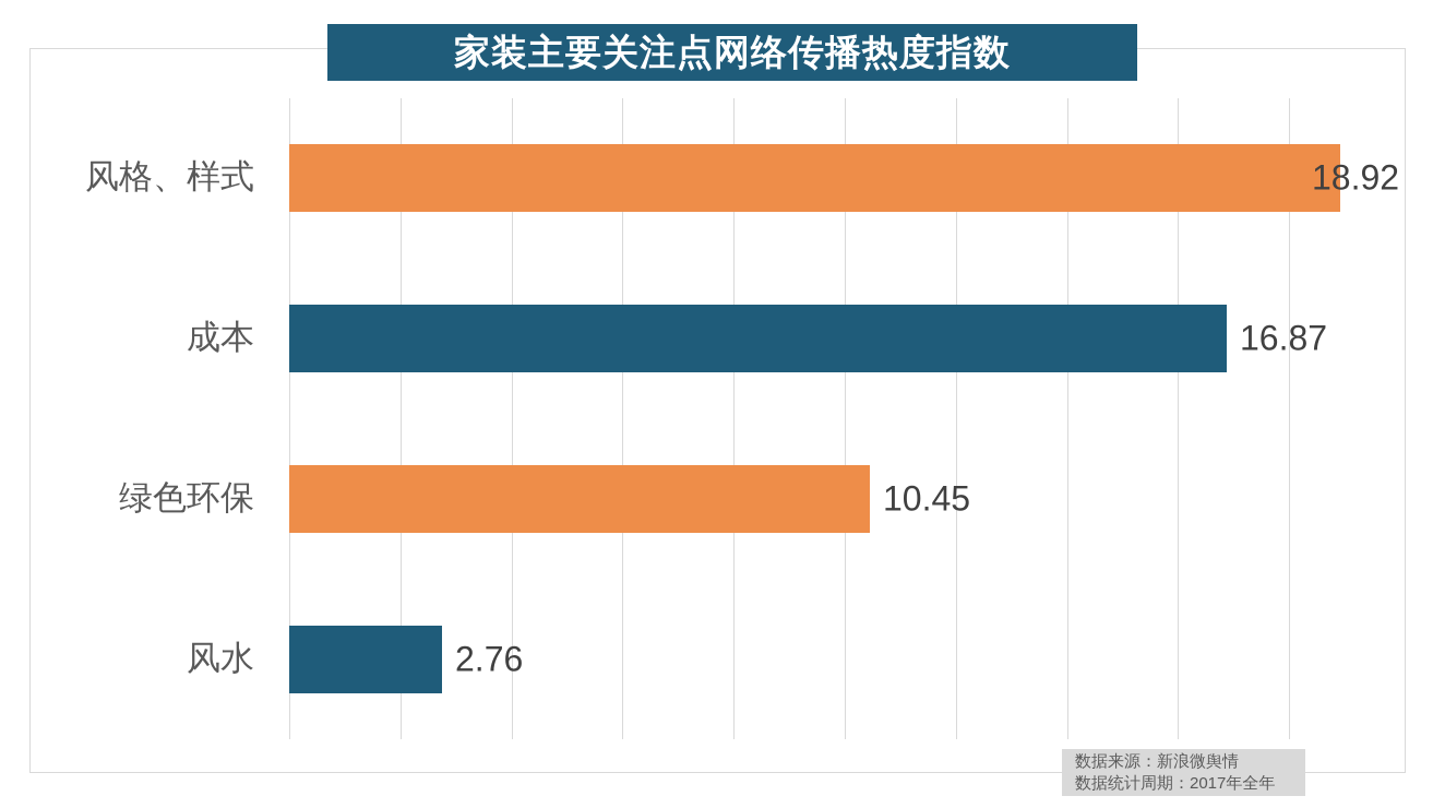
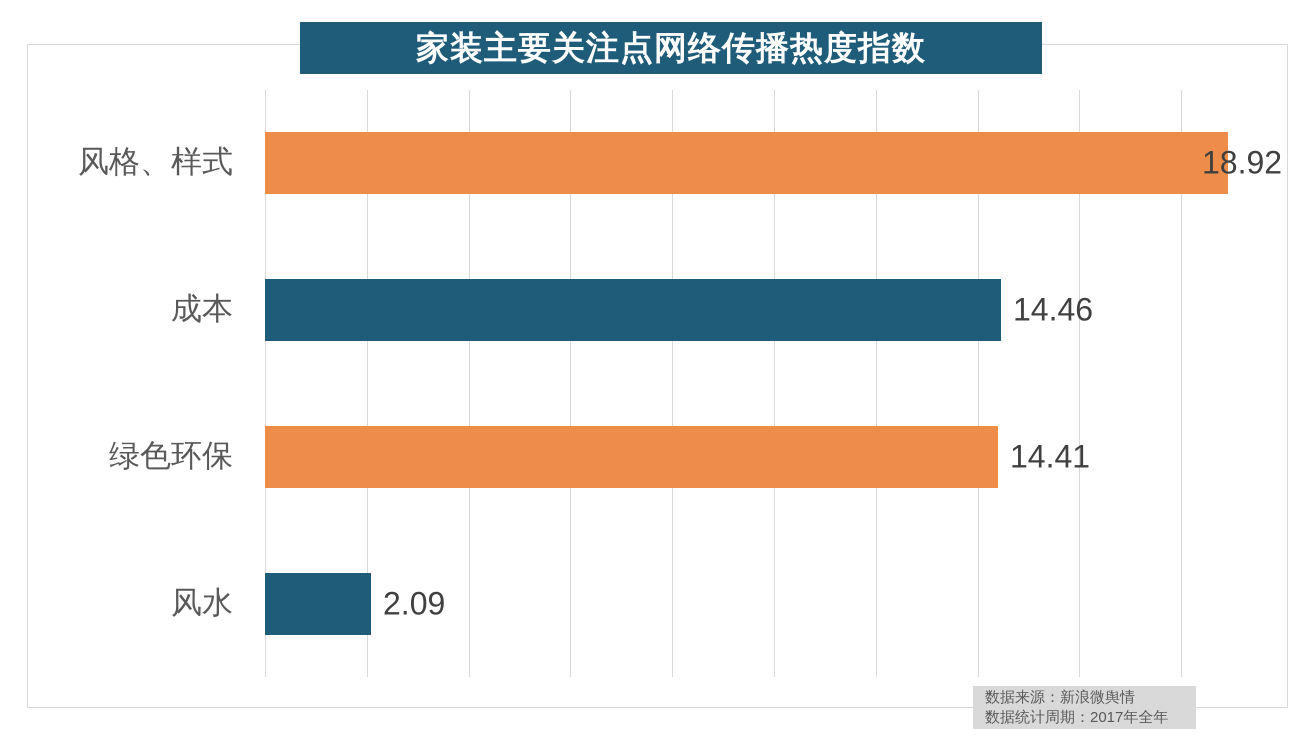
成本: 16.87 -> 14.46
绿色环保: 10.45 -> 14.41
风水: 2.76 -> 2.09
